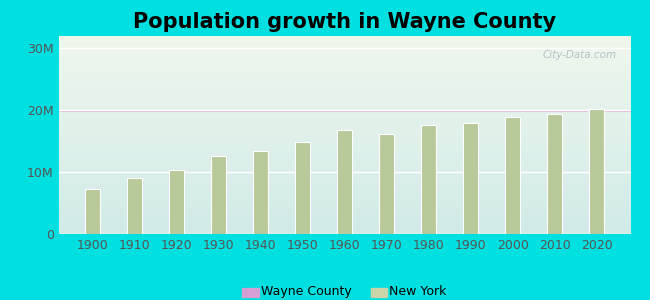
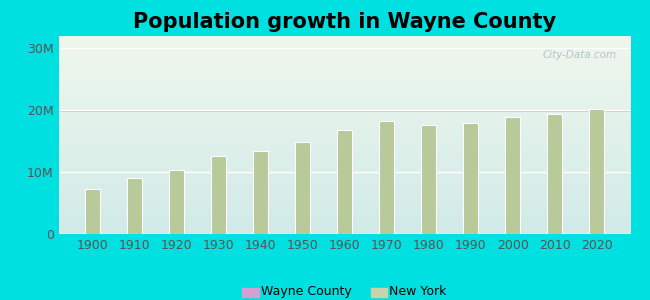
1970: 16.2M -> 18.2M
